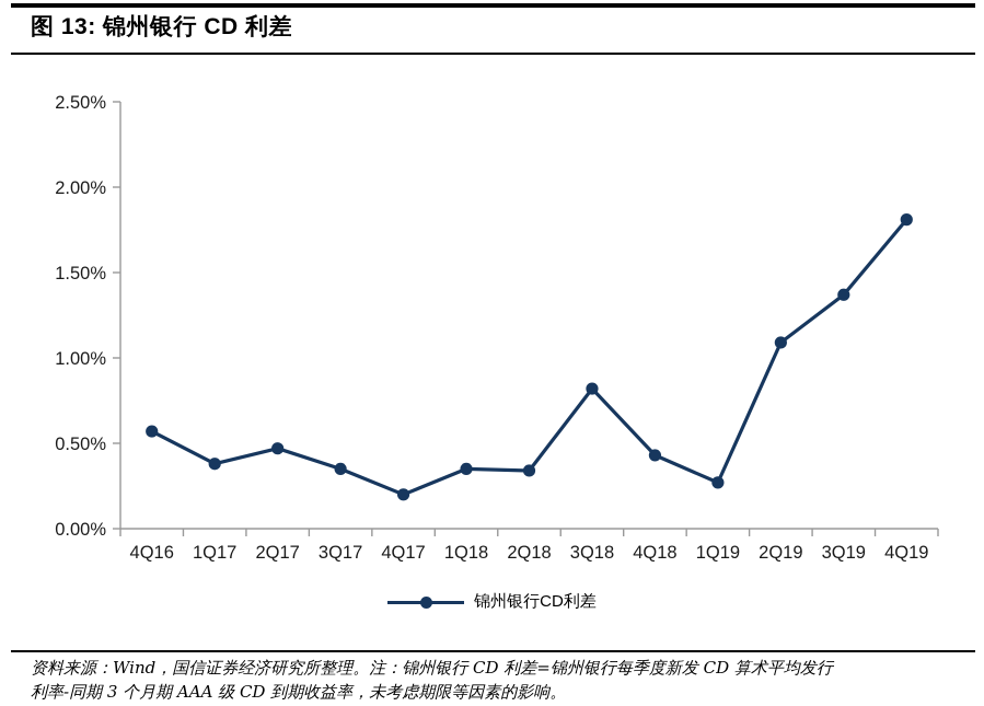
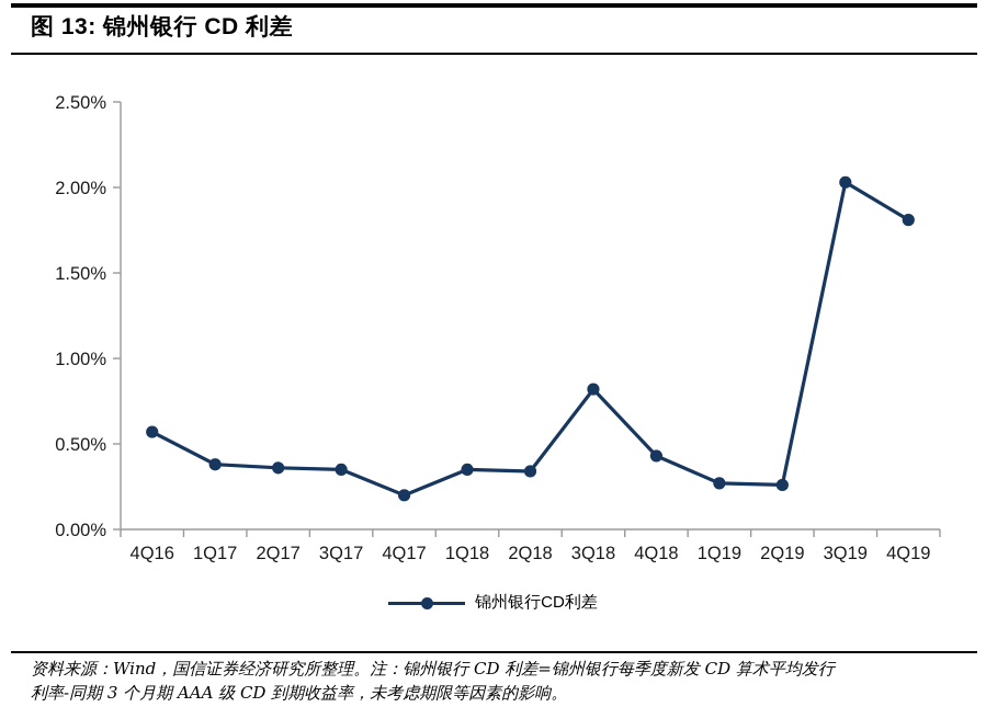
2Q17: 0.47% -> 0.36%
2Q19: 1.09% -> 0.26%
3Q19: 1.37% -> 2.03%
